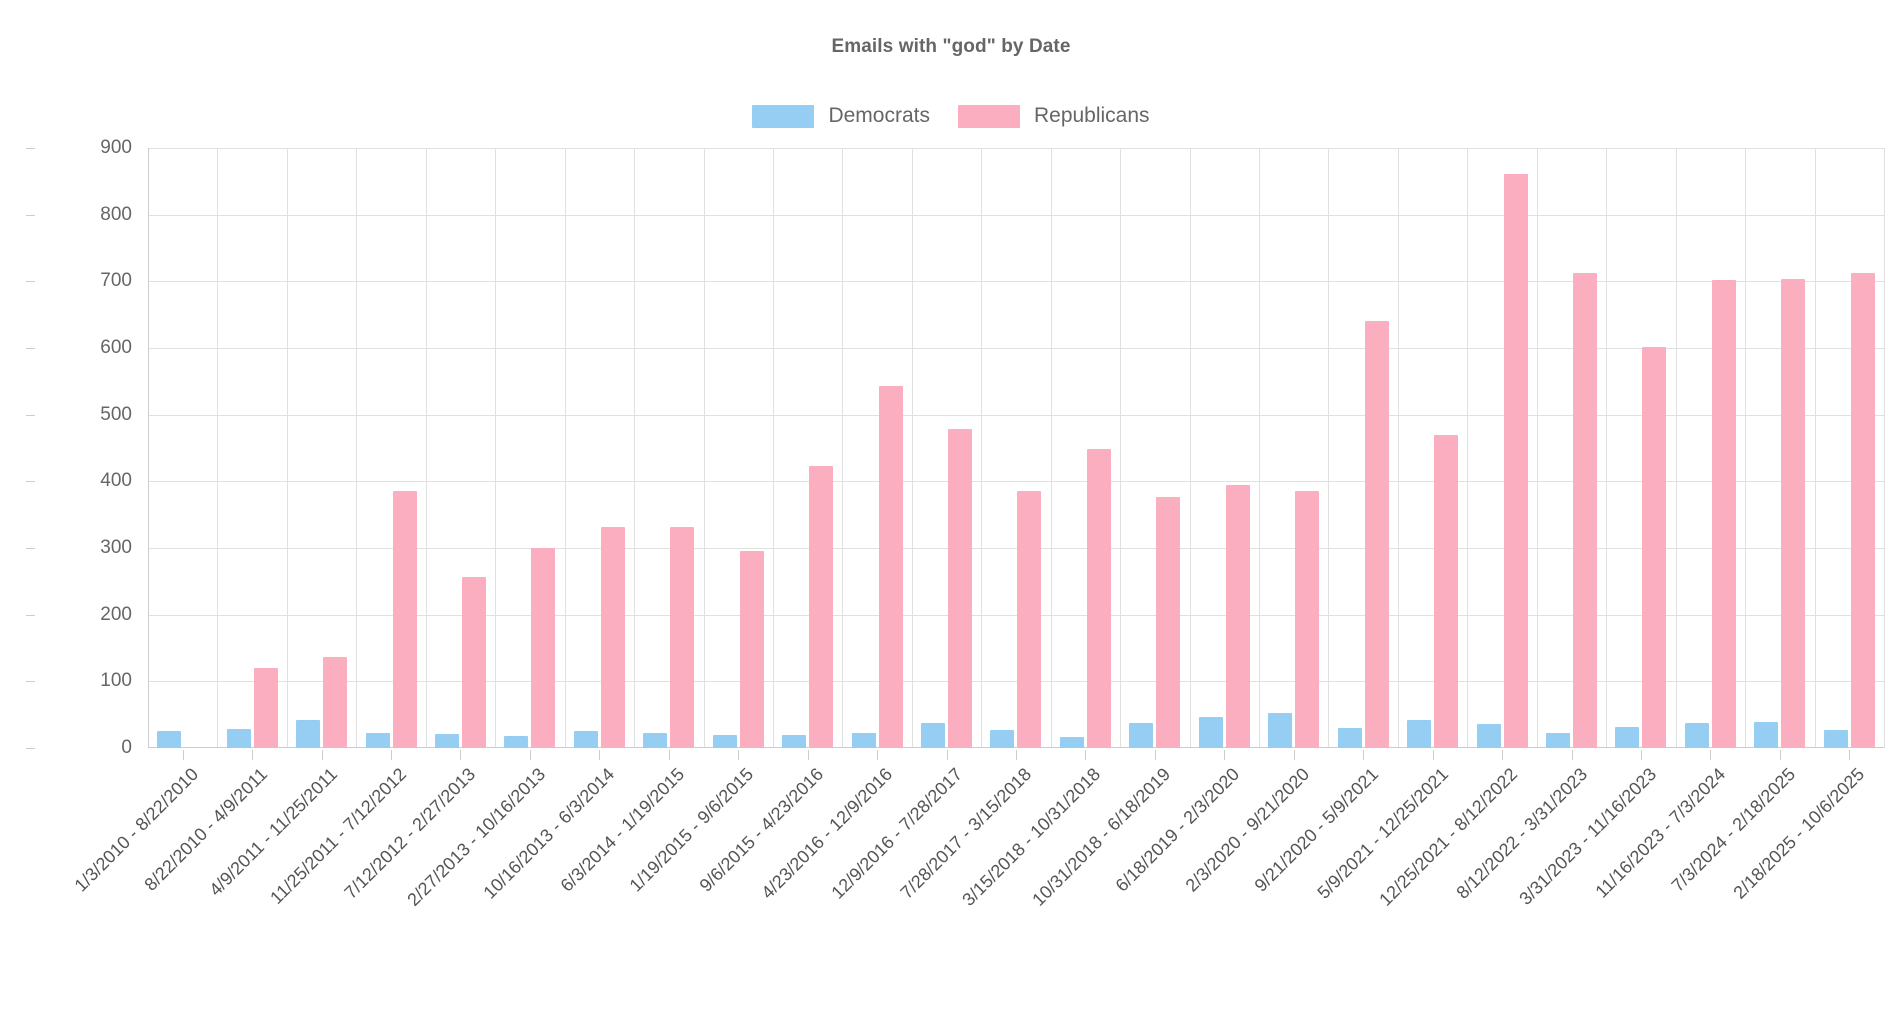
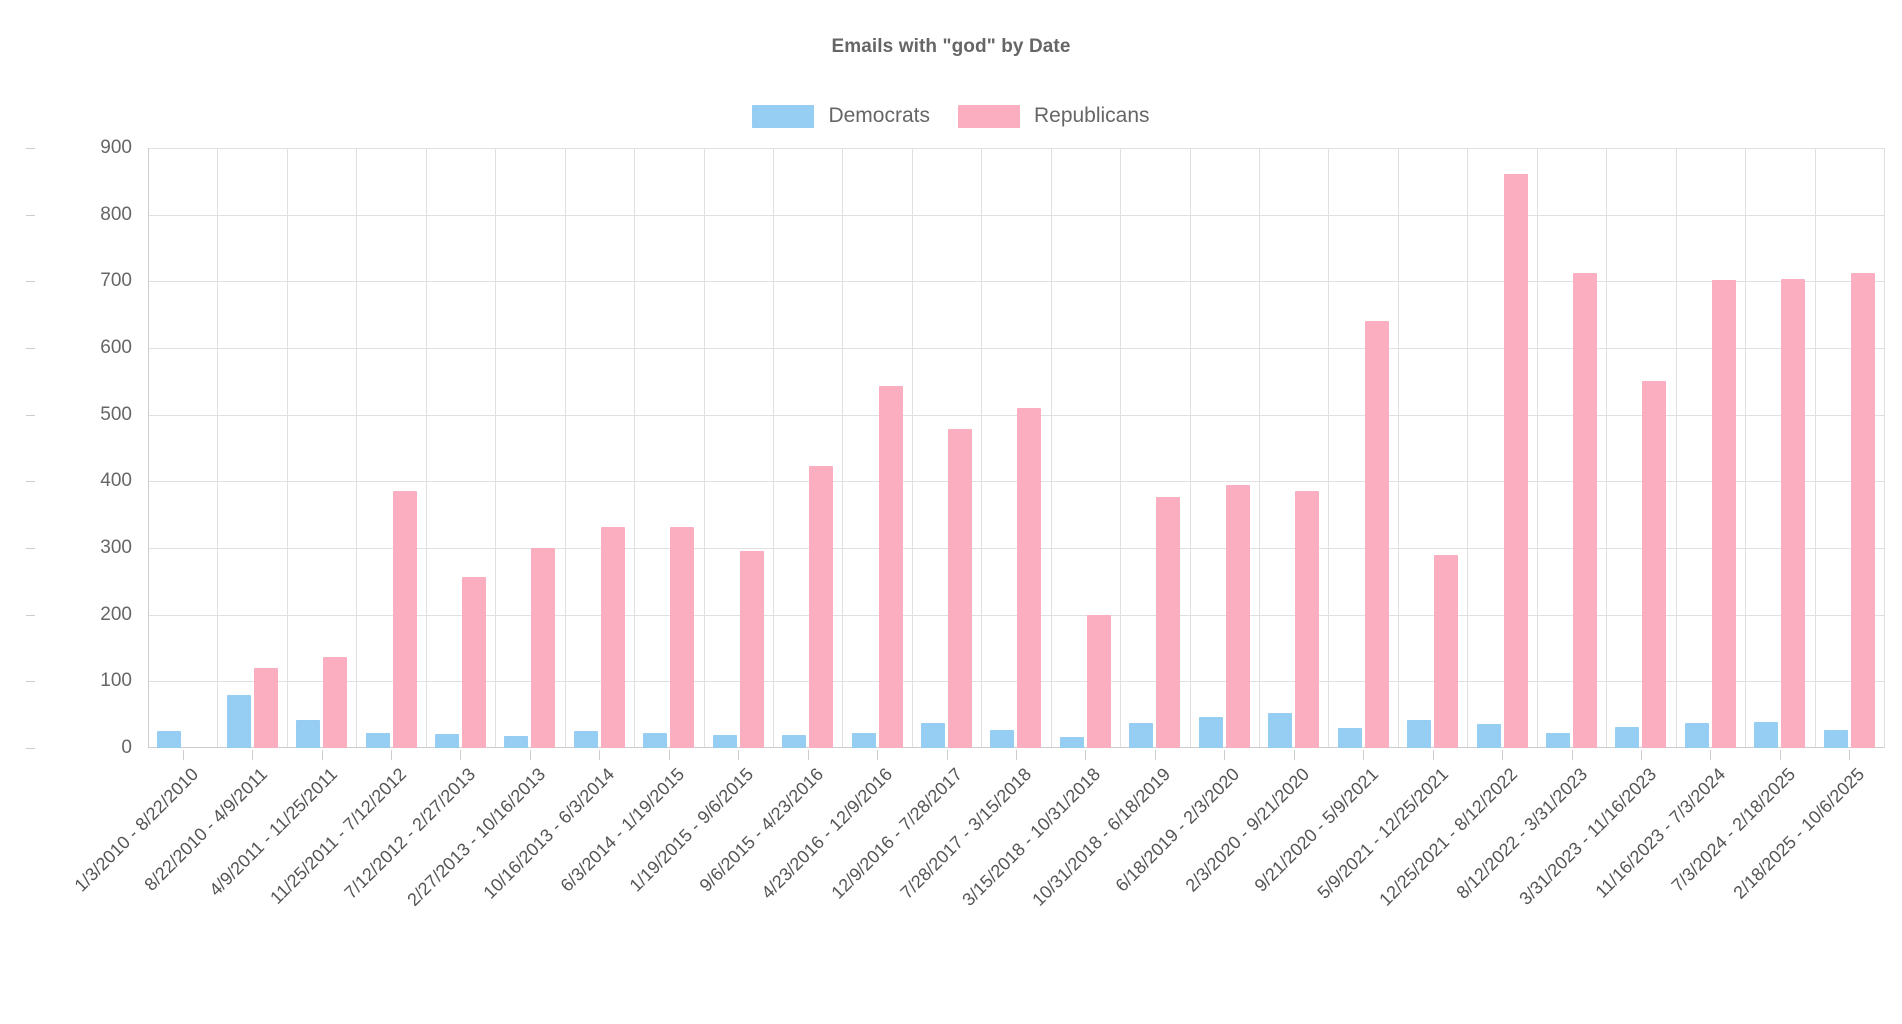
Democrats/8/22/2010 - 4/9/2011: 30 -> 80
Republicans/7/28/2017 - 3/15/2018: 380 -> 510
Republicans/3/15/2018 - 10/31/2018: 450 -> 200
Republicans/5/9/2021 - 12/25/2021: 470 -> 290
Republicans/3/31/2023 - 11/16/2023: 600 -> 550
